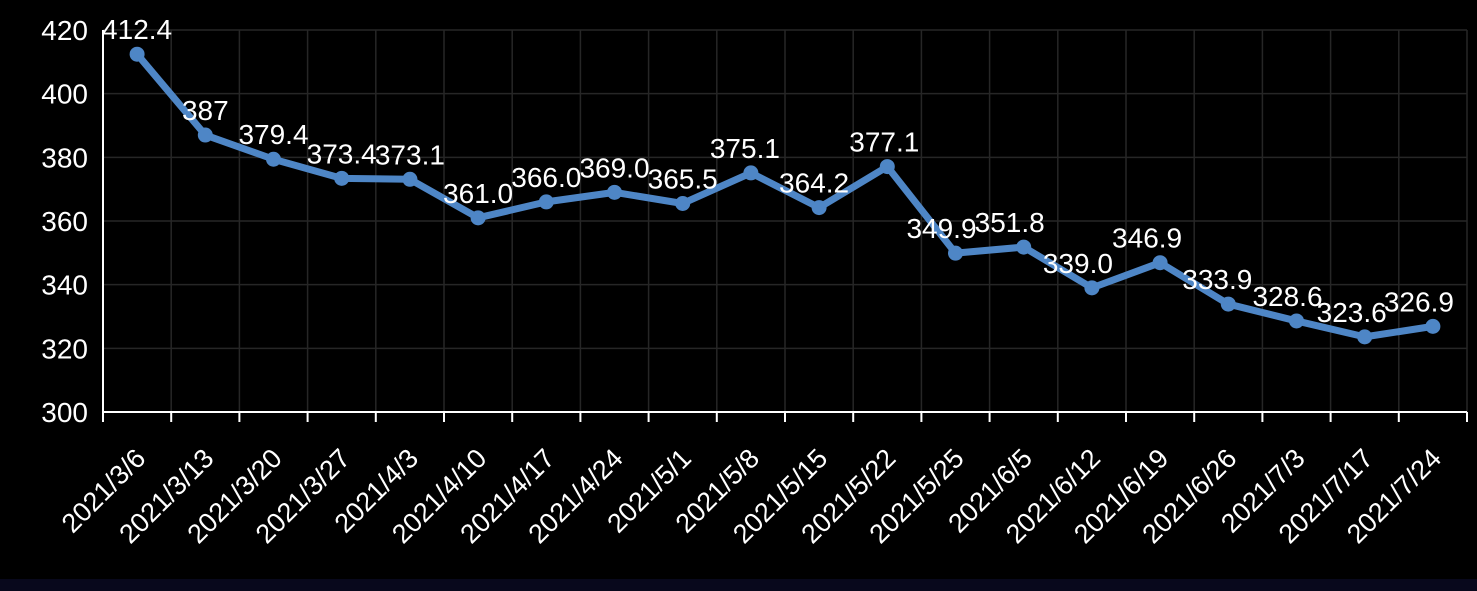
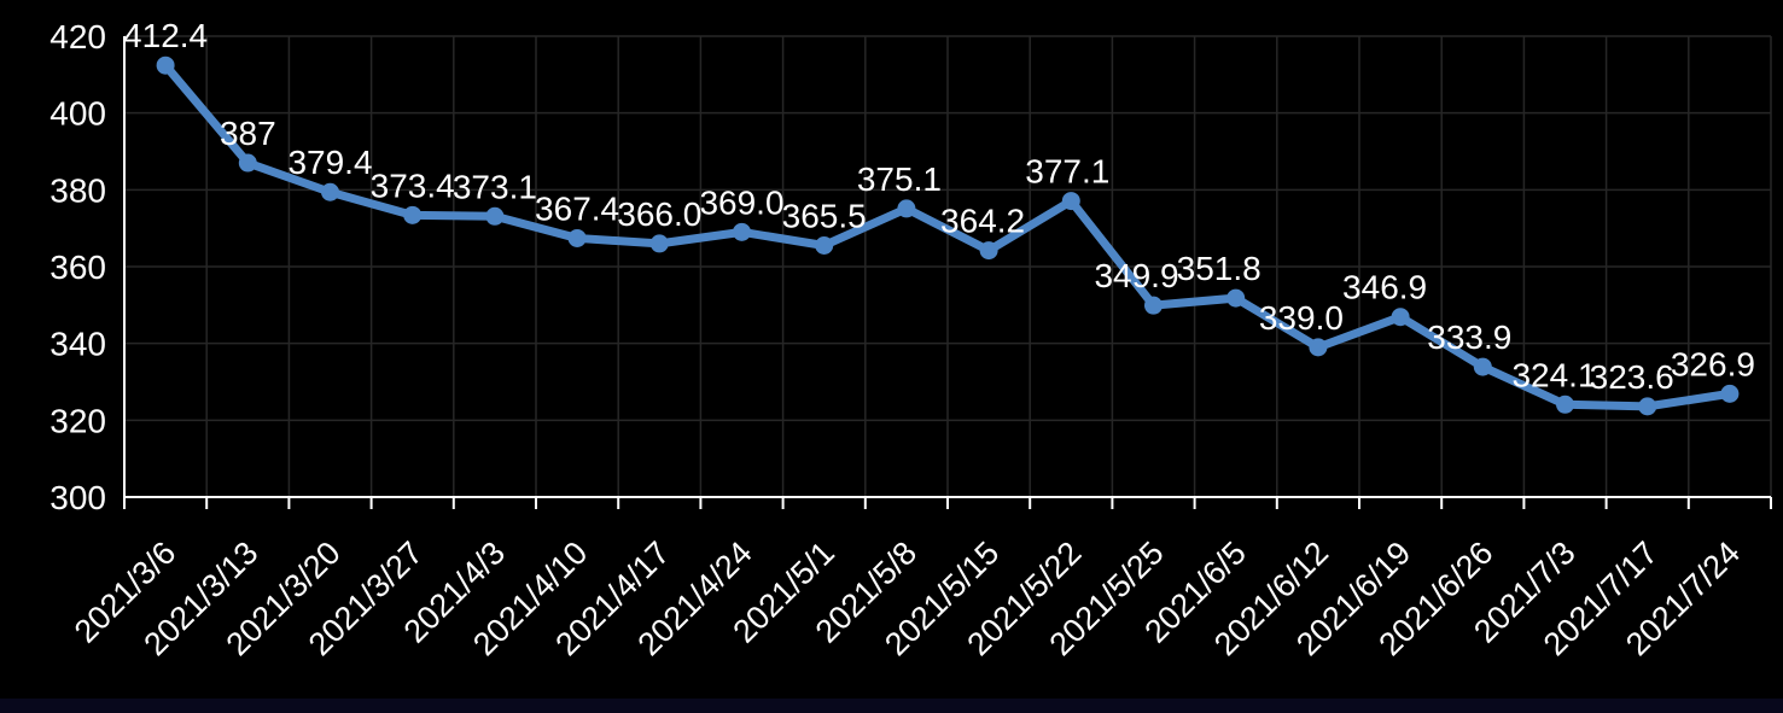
2021/4/10: 361.0 -> 367.4
2021/7/3: 328.6 -> 324.1
